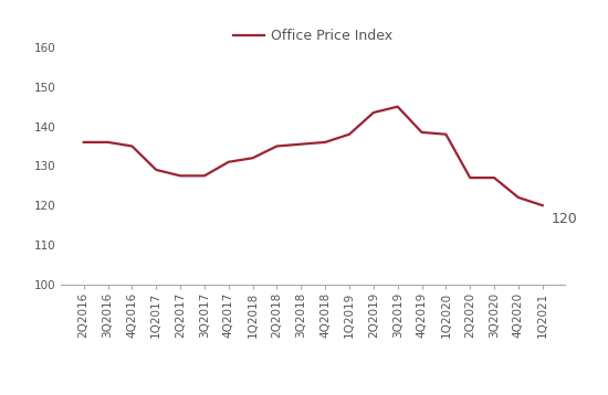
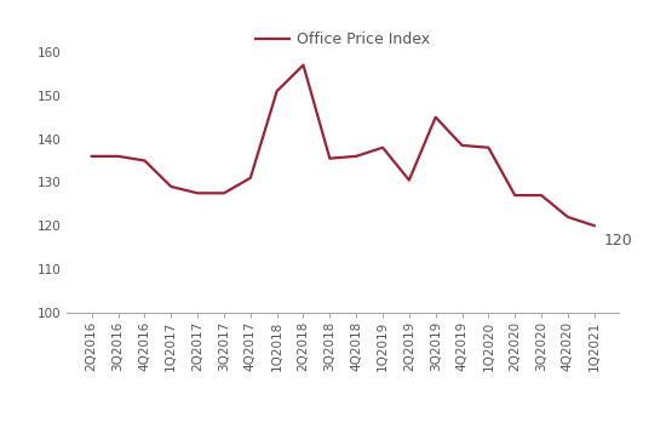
1Q2018: 132.0 -> 151.0
2Q2018: 135.0 -> 157.0
2Q2019: 143.5 -> 130.5
